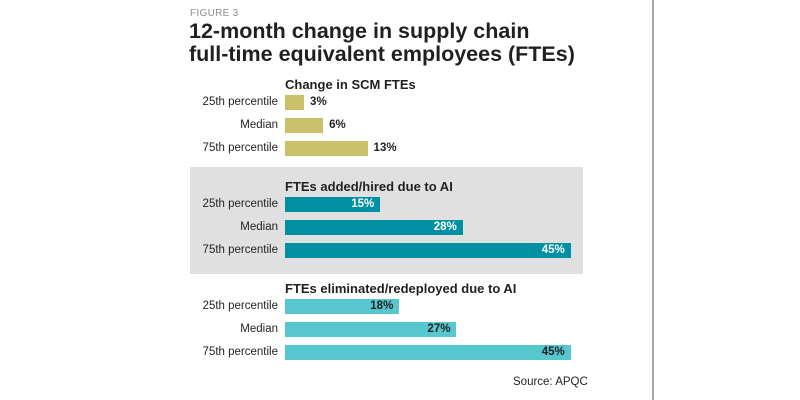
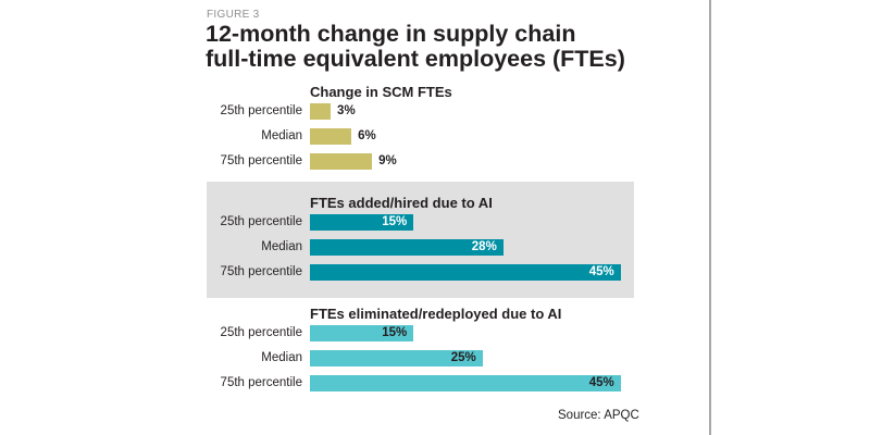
FTEs eliminated/redeployed due to AI/25th percentile: 18% -> 15%
FTEs eliminated/redeployed due to AI/Median: 27% -> 25%
Change in SCM FTEs/75th percentile: 13% -> 9%
